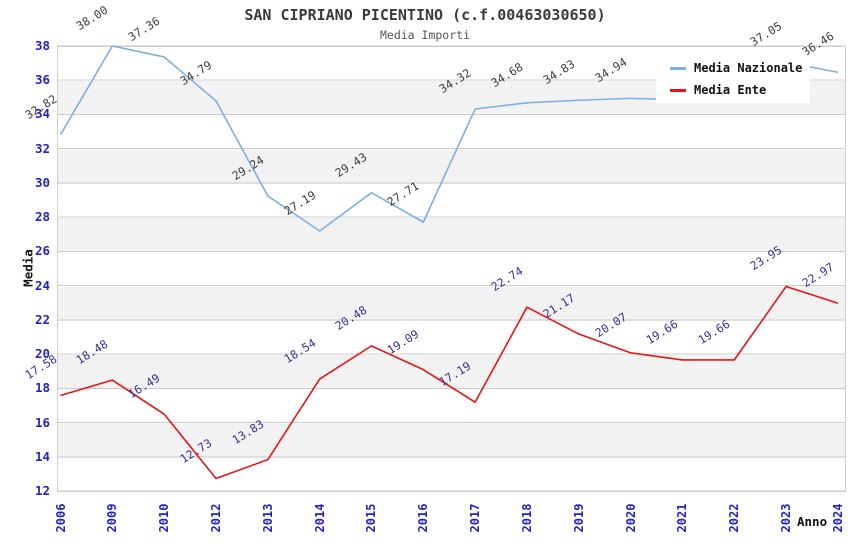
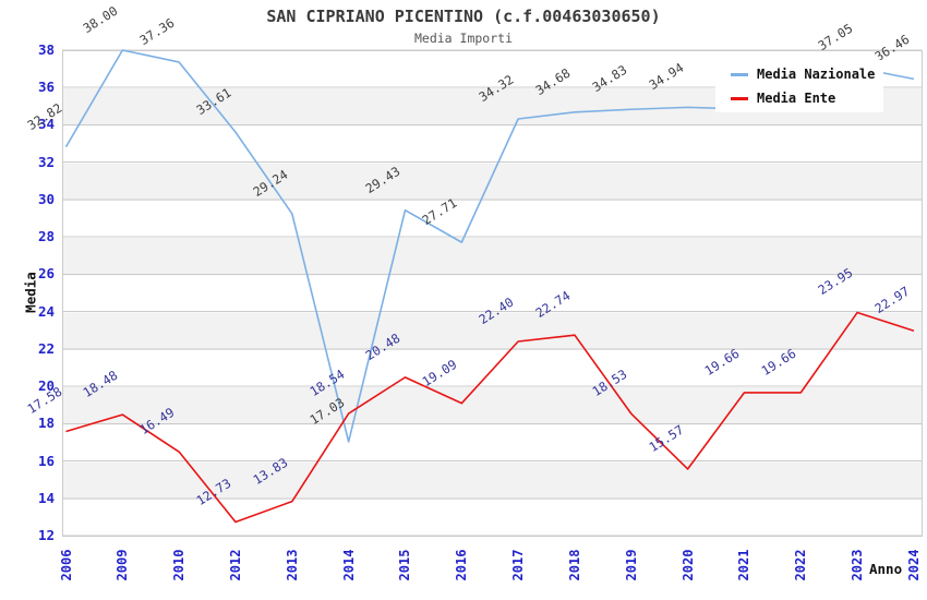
Media Nazionale/2012: 34.79 -> 33.61
Media Nazionale/2014: 27.19 -> 17.03
Media Ente/2017: 17.19 -> 22.40
Media Ente/2019: 21.17 -> 18.53
Media Ente/2020: 20.07 -> 15.57
